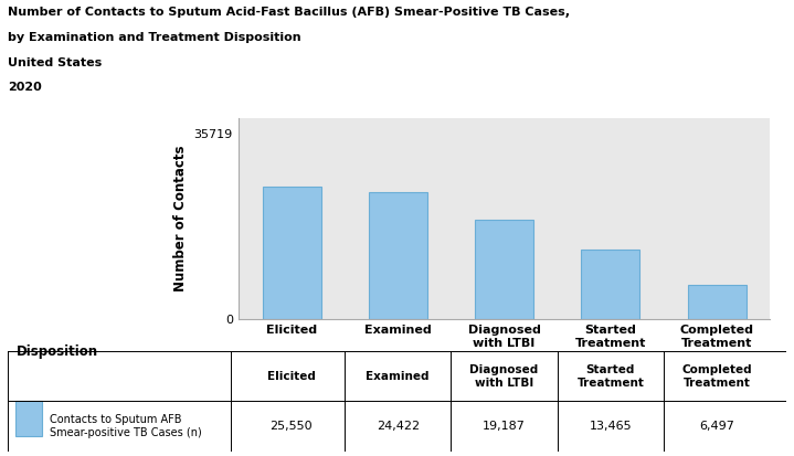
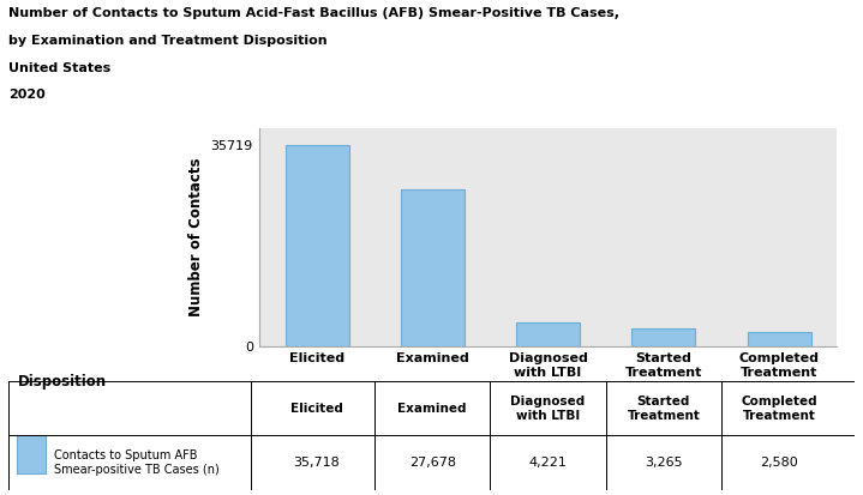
Elicited: 25,550 -> 35,718
Examined: 24,422 -> 27,678
Diagnosed with LTBI: 19,187 -> 4,221
Started Treatment: 13,465 -> 3,265
Completed Treatment: 6,497 -> 2,580
